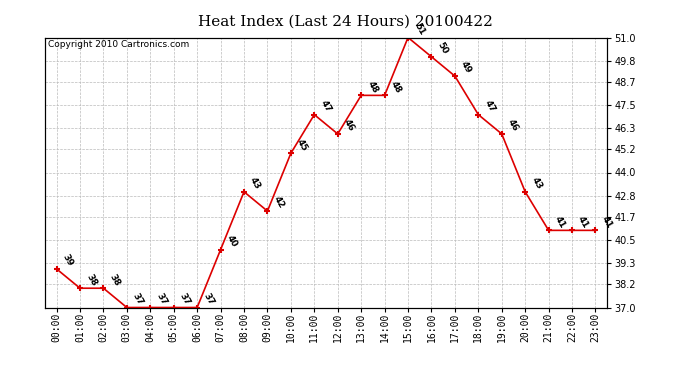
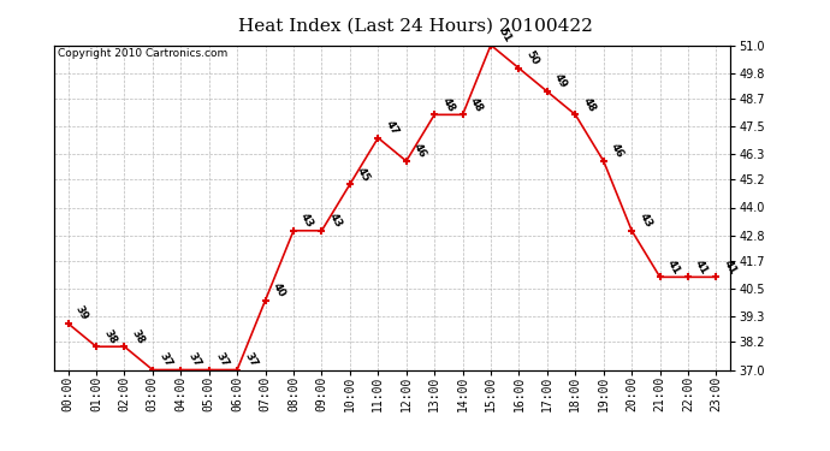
09:00: 42 -> 43
18:00: 47 -> 48
